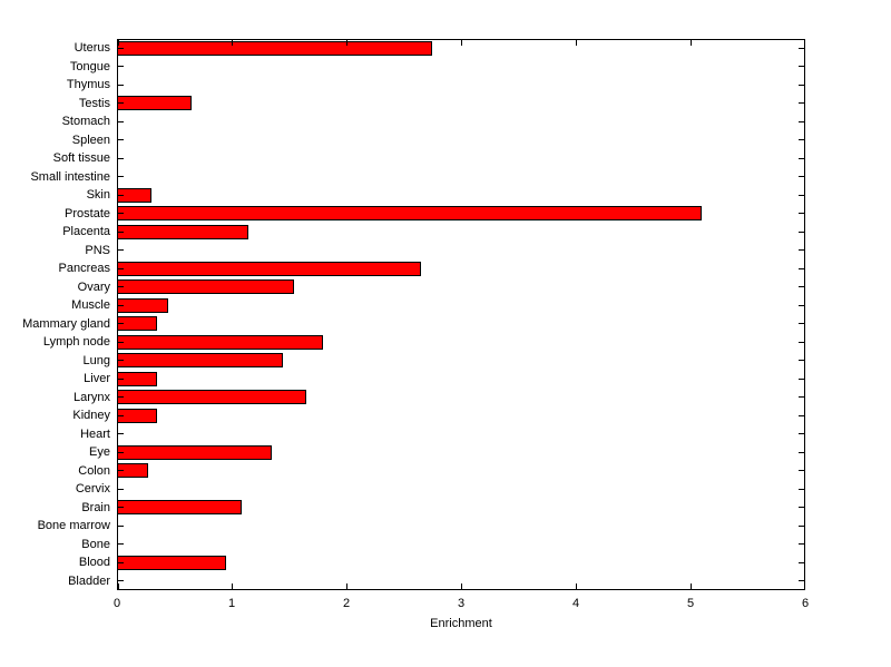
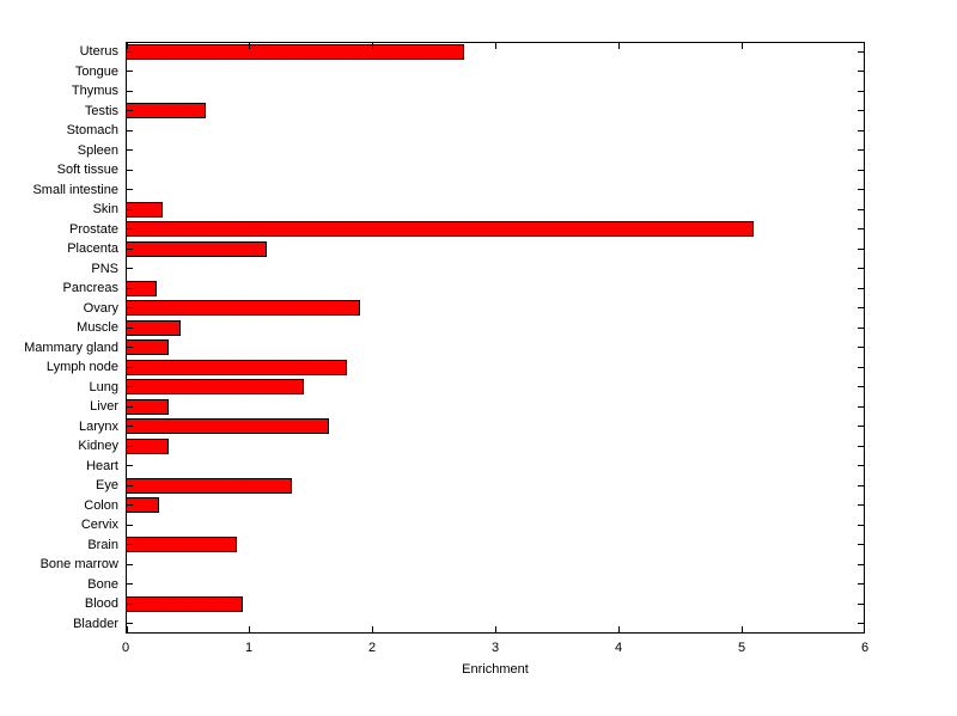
Pancreas: 2.65 -> 0.25
Ovary: 1.54 -> 1.90
Brain: 1.09 -> 0.90
